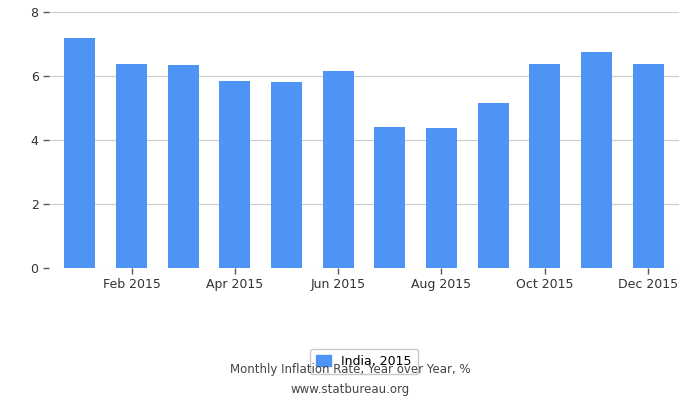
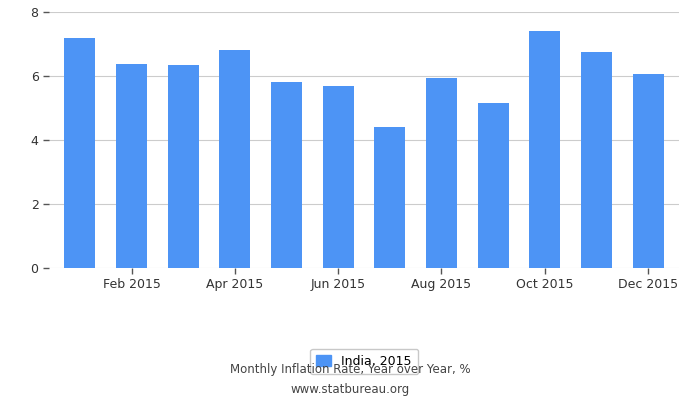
Apr 2015: 5.85 -> 6.80
Jun 2015: 6.17 -> 5.70
Aug 2015: 4.38 -> 5.95
Oct 2015: 6.38 -> 7.40
Dec 2015: 6.38 -> 6.05
